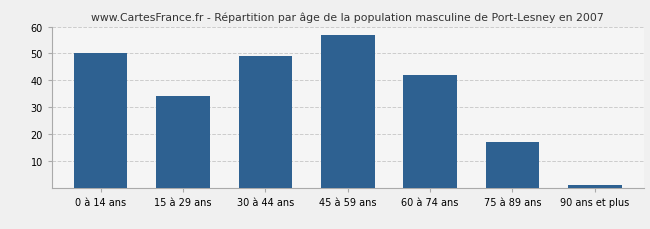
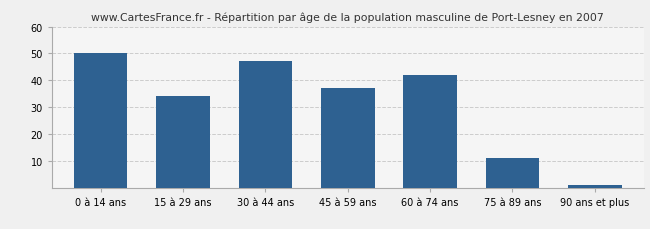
30 à 44 ans: 49 -> 47
45 à 59 ans: 57 -> 37
75 à 89 ans: 17 -> 11
